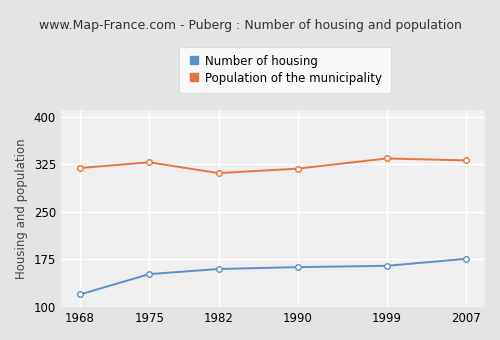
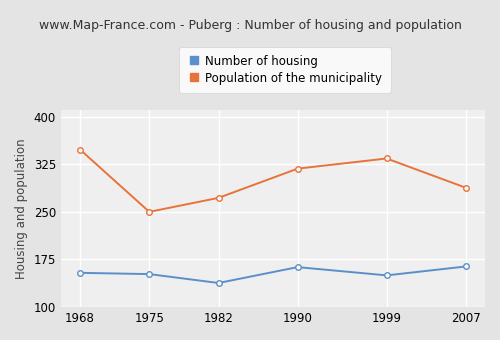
Number of housing/1968: 120 -> 154
Population of the municipality/1968: 319 -> 348
Population of the municipality/1975: 328 -> 250
Number of housing/1982: 160 -> 138
Population of the municipality/1982: 311 -> 272
Number of housing/1999: 165 -> 150
Number of housing/2007: 176 -> 164
Population of the municipality/2007: 331 -> 288
